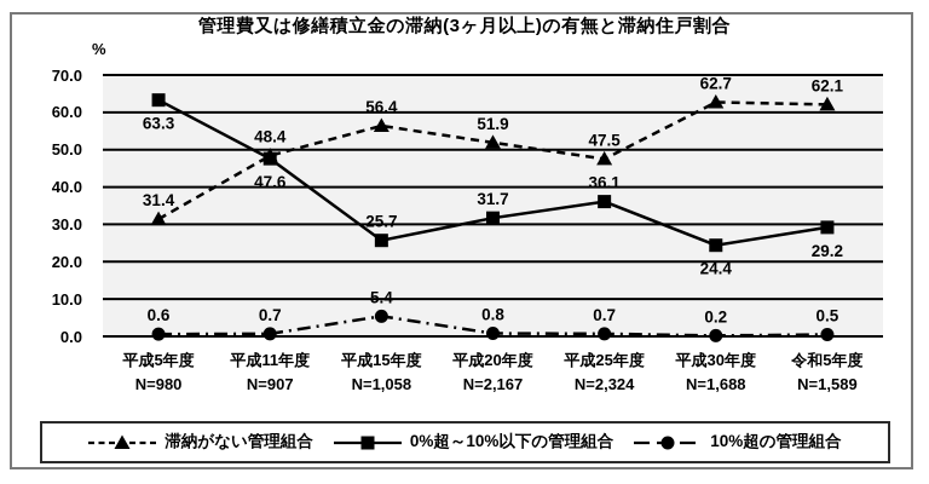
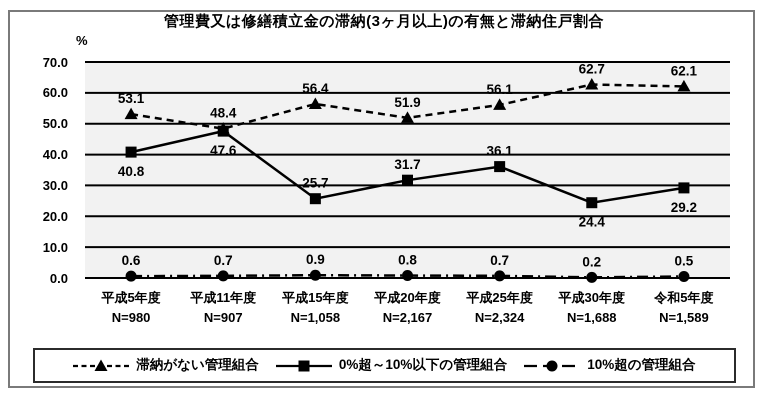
滞納がない管理組合/平成5年度: 31.4 -> 53.1
0%超～10%以下の管理組合/平成5年度: 63.3 -> 40.8
10%超の管理組合/平成15年度: 5.4 -> 0.9
滞納がない管理組合/平成25年度: 47.5 -> 56.1
